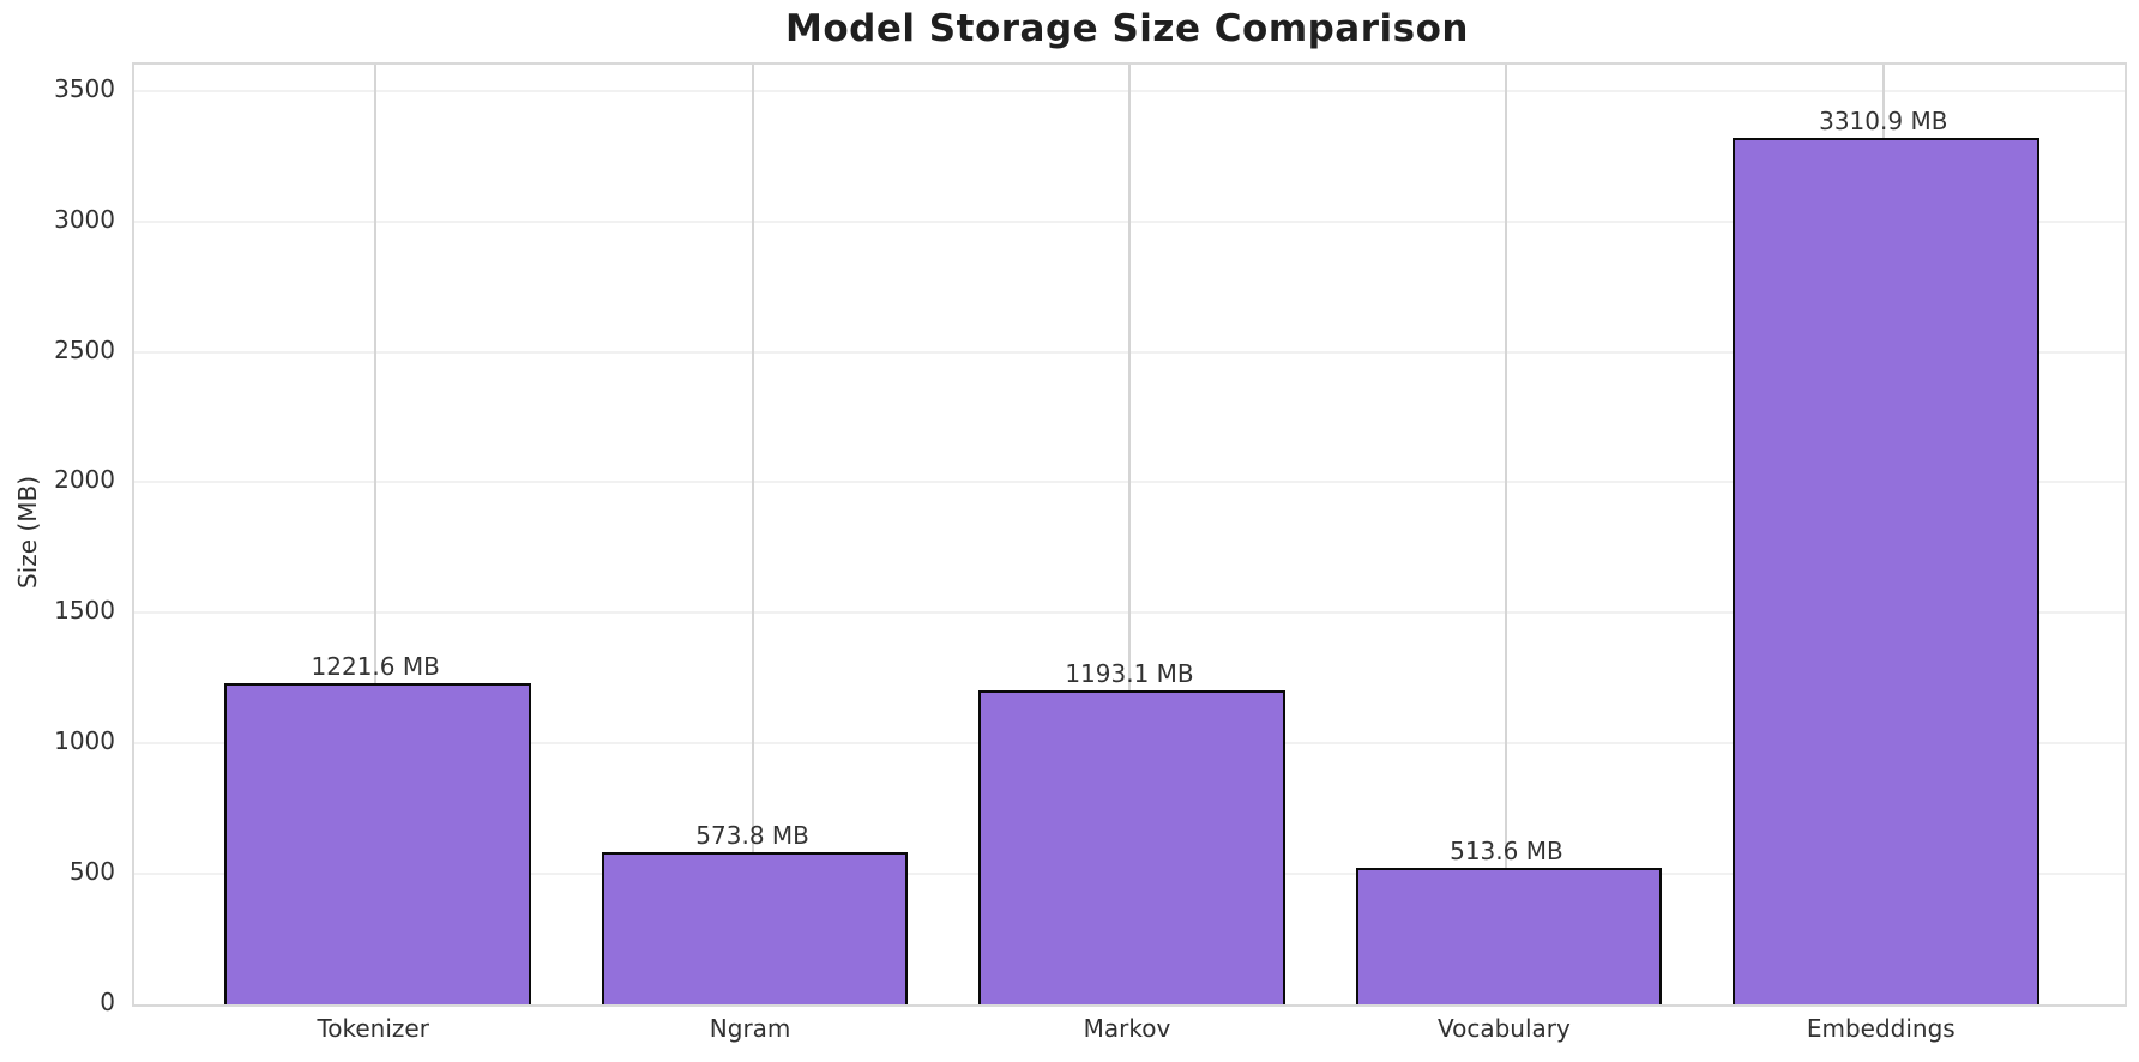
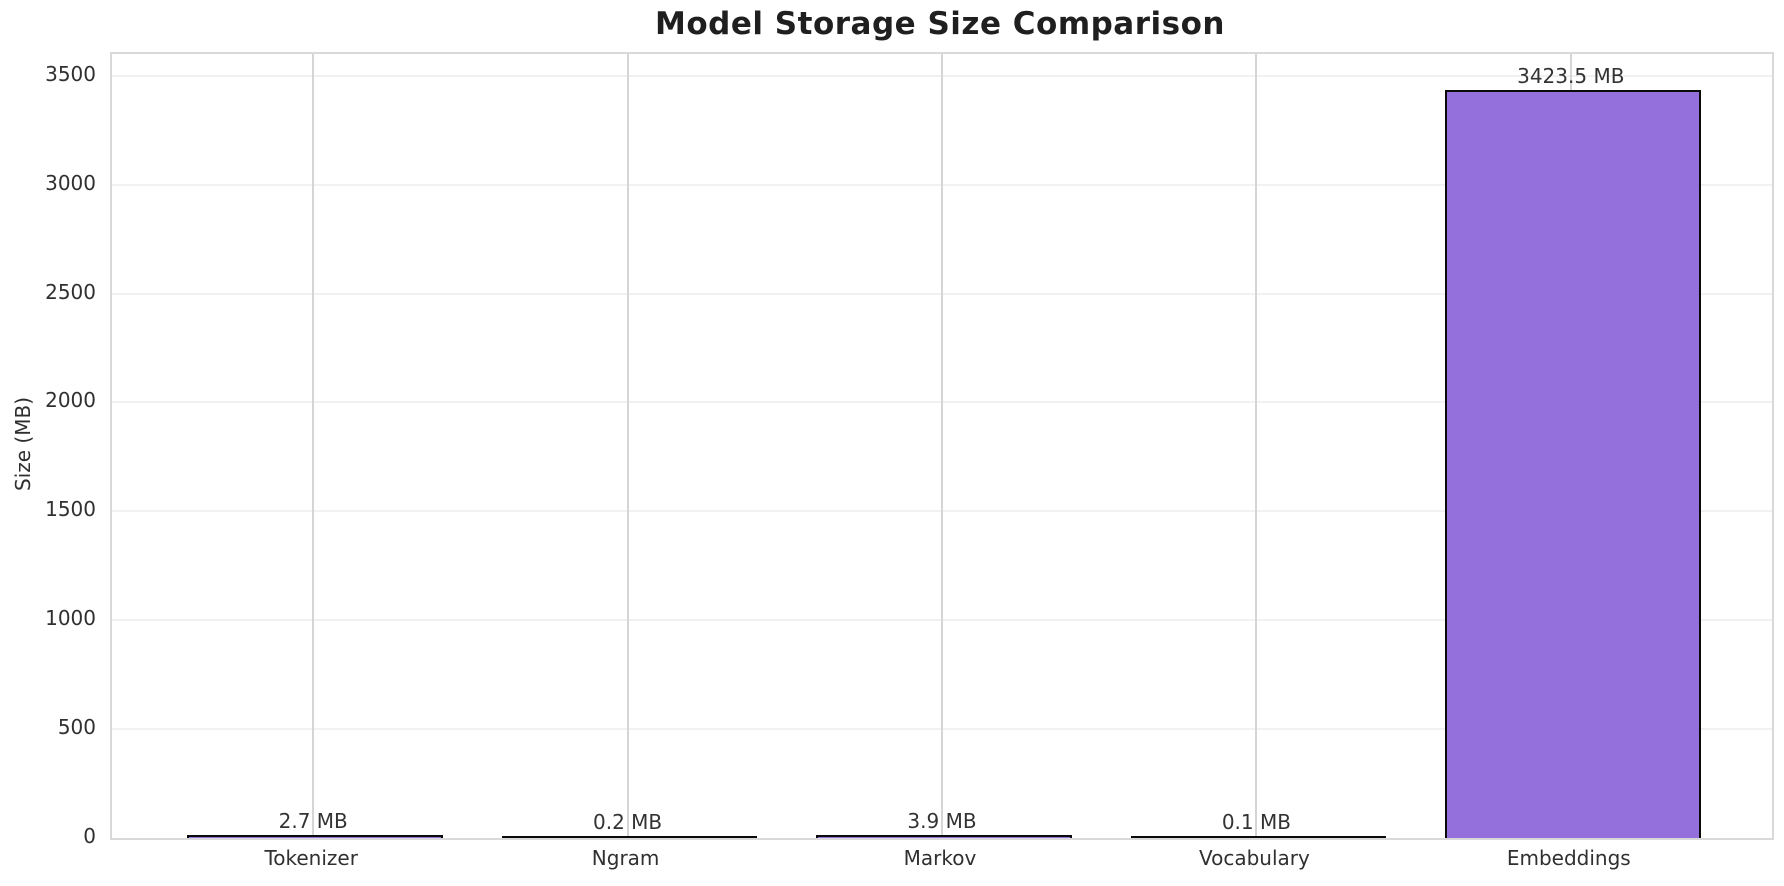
Tokenizer: 1221.6 -> 2.7
Ngram: 573.8 -> 0.2
Markov: 1193.1 -> 3.9
Vocabulary: 513.6 -> 0.1
Embeddings: 3310.9 -> 3423.5
